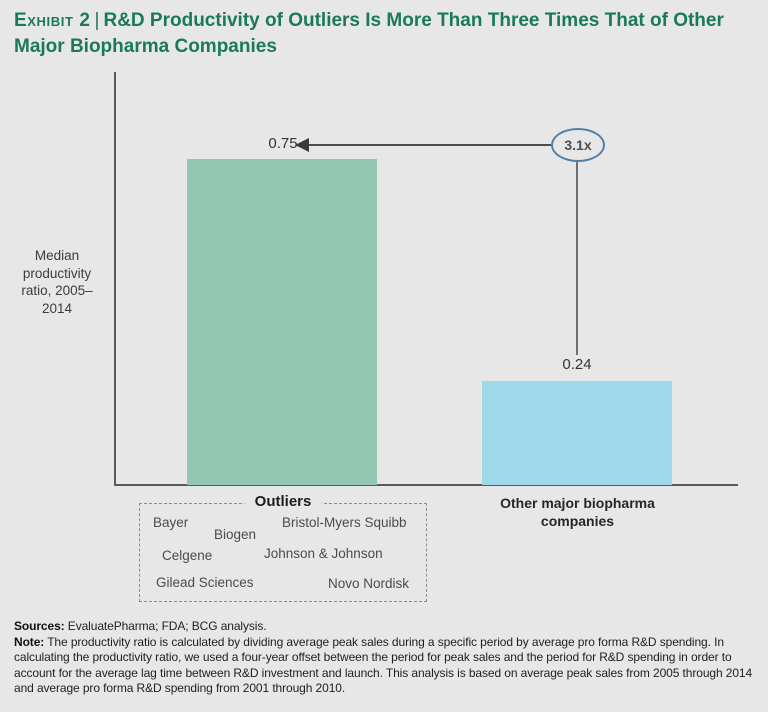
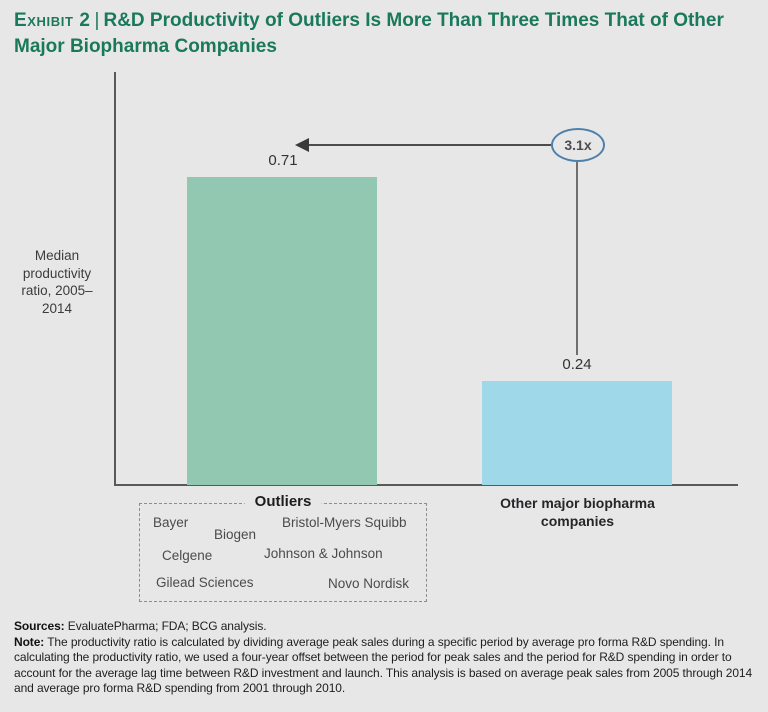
Outliers: 0.75 -> 0.71
